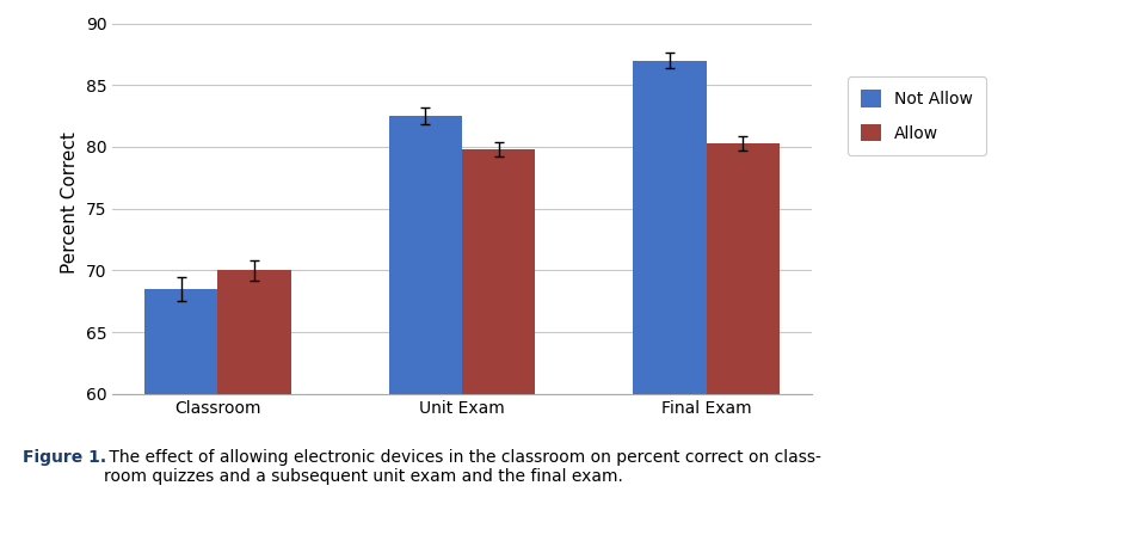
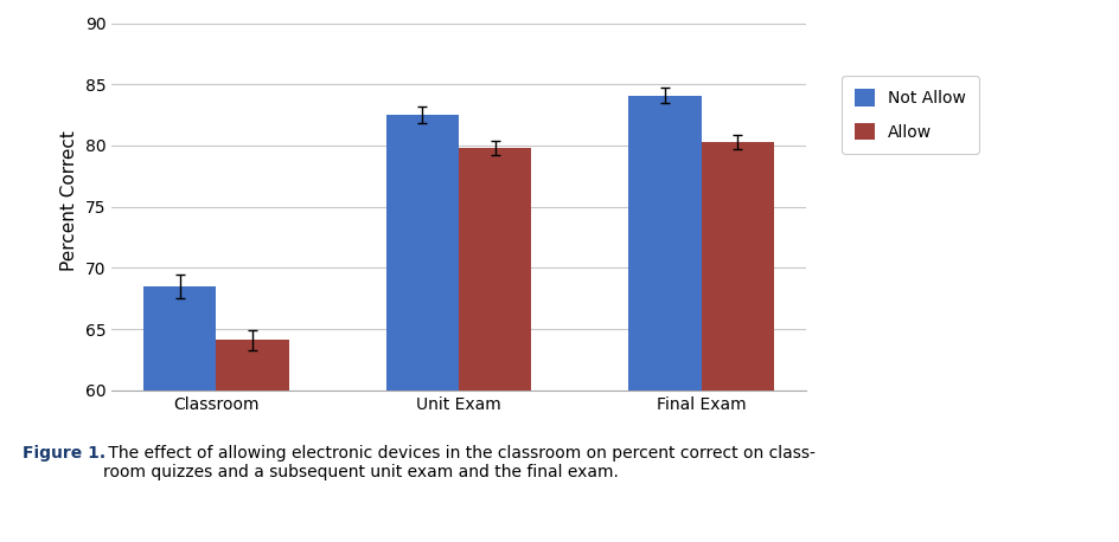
Allow/Classroom: 70.0 -> 64.1
Not Allow/Final Exam: 87.0 -> 84.1
